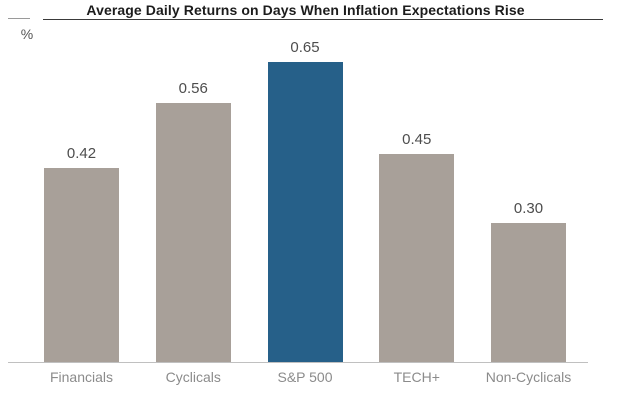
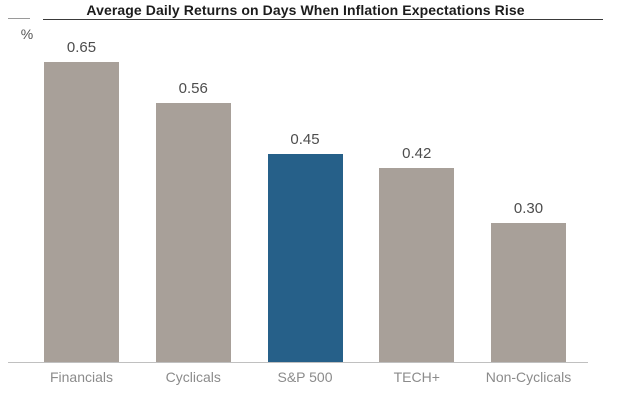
Financials: 0.42 -> 0.65
S&P 500: 0.65 -> 0.45
TECH+: 0.45 -> 0.42
